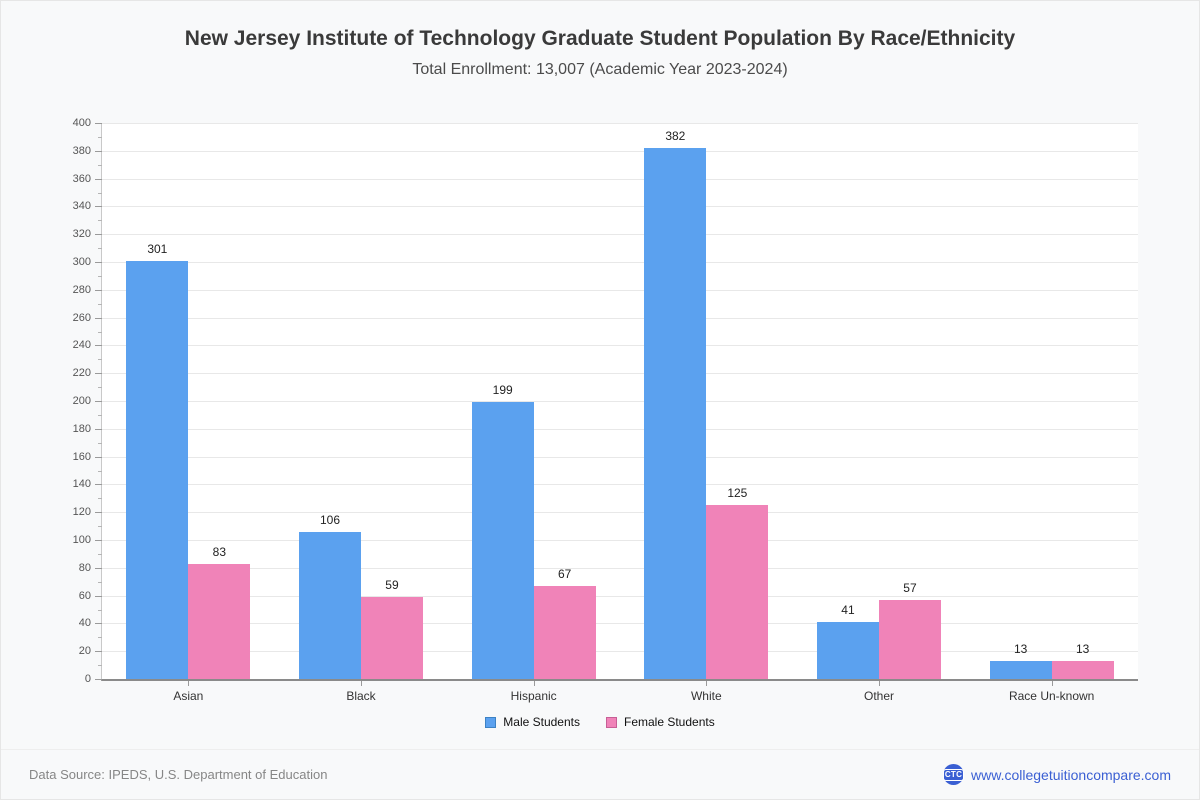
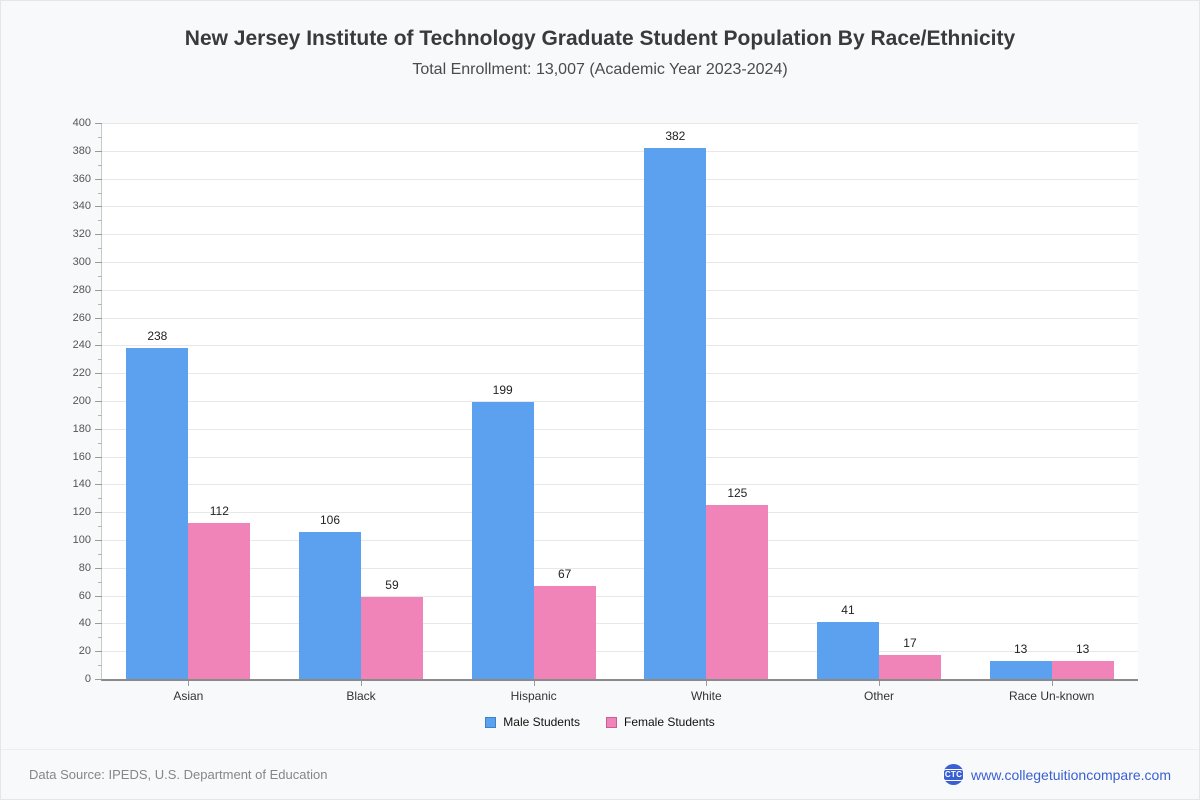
Male Students/Asian: 301 -> 238
Female Students/Asian: 83 -> 112
Female Students/Other: 57 -> 17
